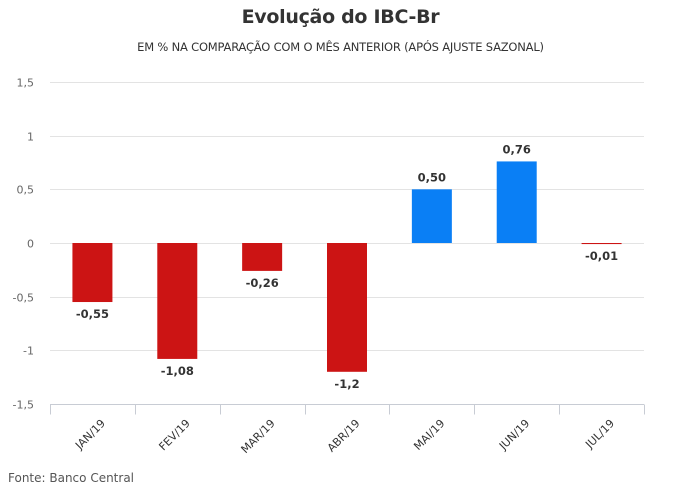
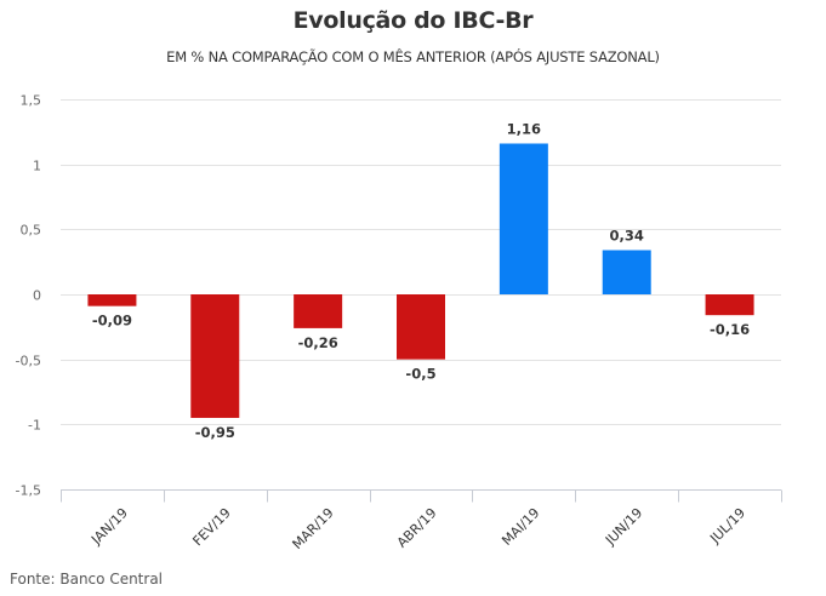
JAN/19: -0,55 -> -0,09
FEV/19: -1,08 -> -0,95
ABR/19: -1,2 -> -0,5
MAI/19: 0,50 -> 1,16
JUN/19: 0,76 -> 0,34
JUL/19: -0,01 -> -0,16
